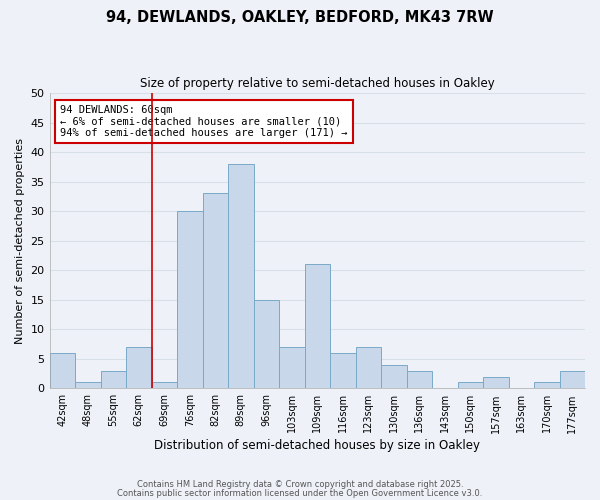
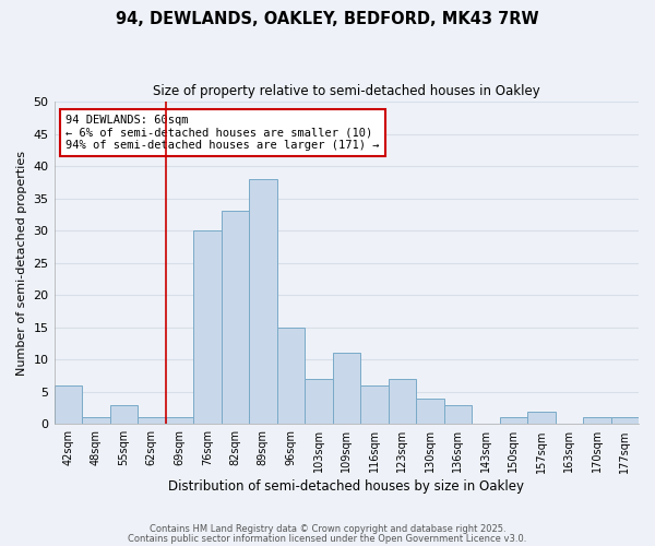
62sqm: 7 -> 1
109sqm: 21 -> 11
177sqm: 3 -> 1
